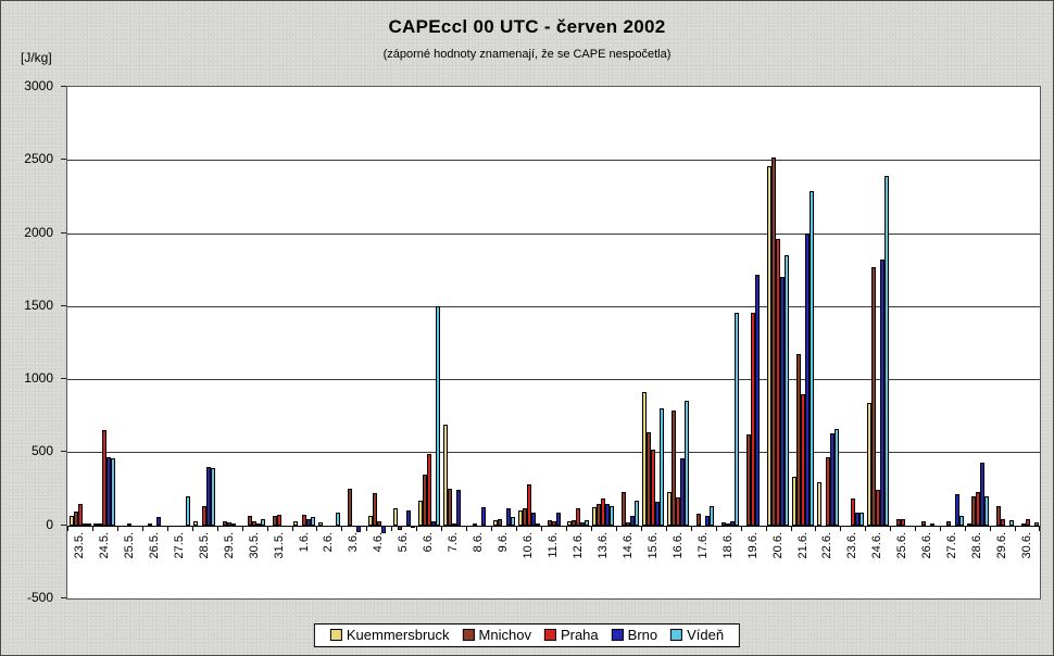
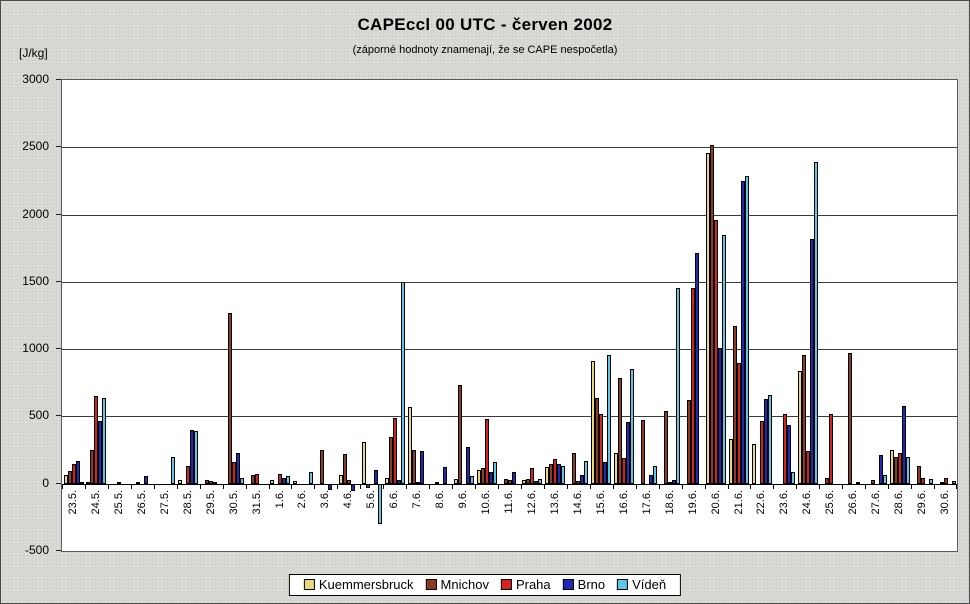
Brno/23.5.: 20 -> 170
Mnichov/24.5.: 20 -> 250
Vídeň/24.5.: 460 -> 640
Mnichov/30.5.: 60 -> 1270
Praha/30.5.: 30 -> 160
Brno/30.5.: 20 -> 230
Kuemmersbruck/5.6.: 120 -> 310
Vídeň/5.6.: -20 -> -300
Kuemmersbruck/6.6.: 170 -> 40
Kuemmersbruck/7.6.: 690 -> 570
Mnichov/9.6.: 40 -> 730
Brno/9.6.: 120 -> 270
Praha/10.6.: 280 -> 480
Vídeň/10.6.: 10 -> 160
Vídeň/15.6.: 800 -> 960
Mnichov/17.6.: 80 -> 470
Mnichov/18.6.: 20 -> 540
Brno/20.6.: 1700 -> 1010
Brno/21.6.: 2000 -> 2250
Praha/23.6.: 180 -> 520
Brno/23.6.: 90 -> 440
Mnichov/24.6.: 1770 -> 960
Praha/25.6.: 40 -> 520
Mnichov/26.6.: 30 -> 970
Kuemmersbruck/28.6.: 10 -> 250
Brno/28.6.: 430 -> 580
